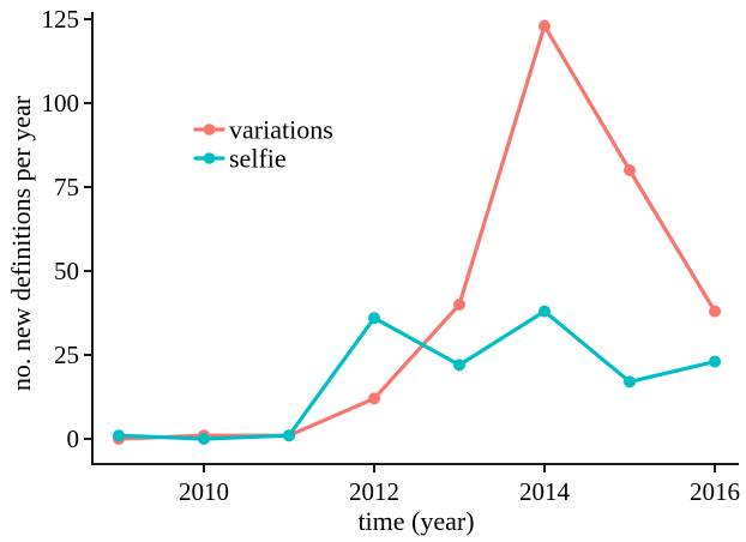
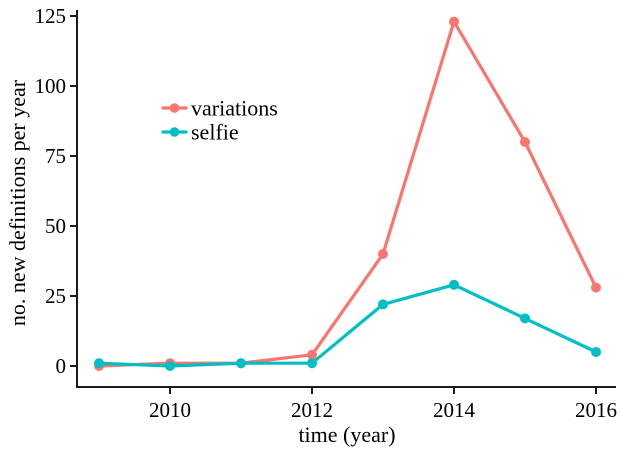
variations/2012: 12 -> 4
selfie/2012: 36 -> 1
selfie/2014: 38 -> 29
variations/2016: 38 -> 28
selfie/2016: 23 -> 5
